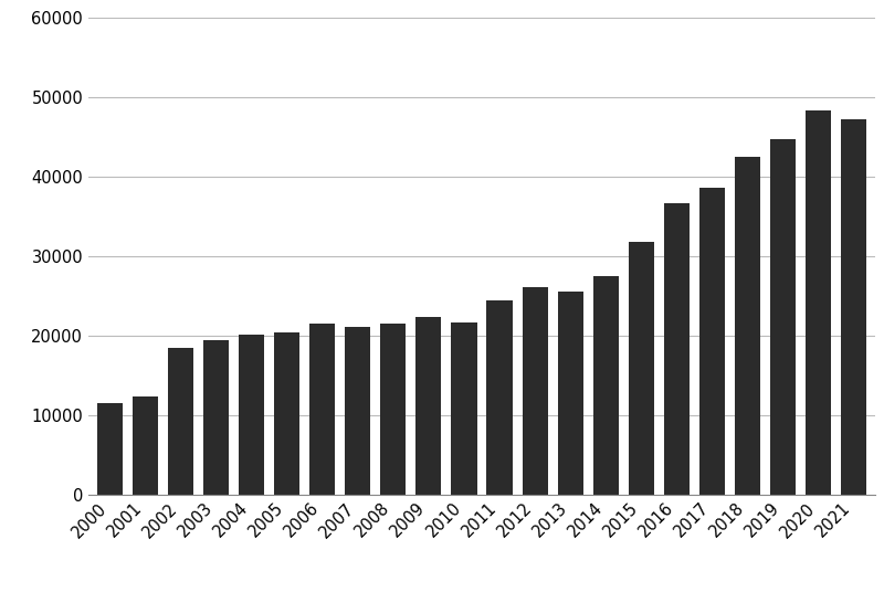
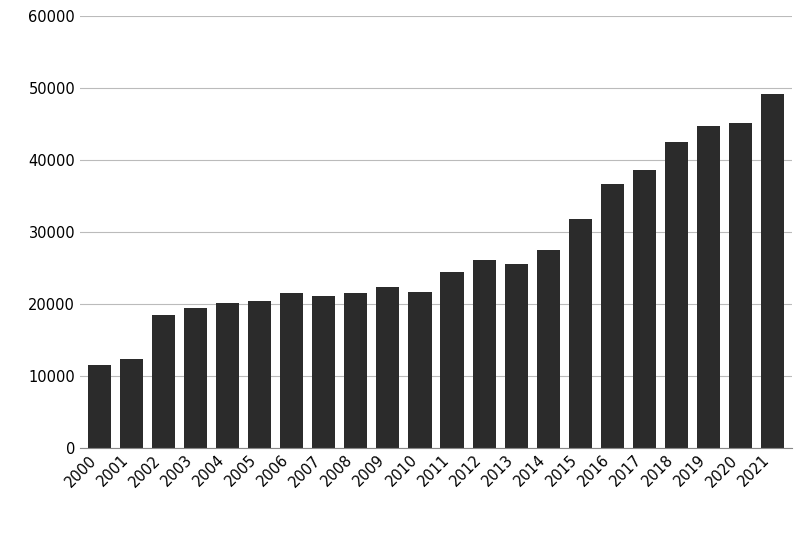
2020: 48400 -> 45100
2021: 47200 -> 49200
